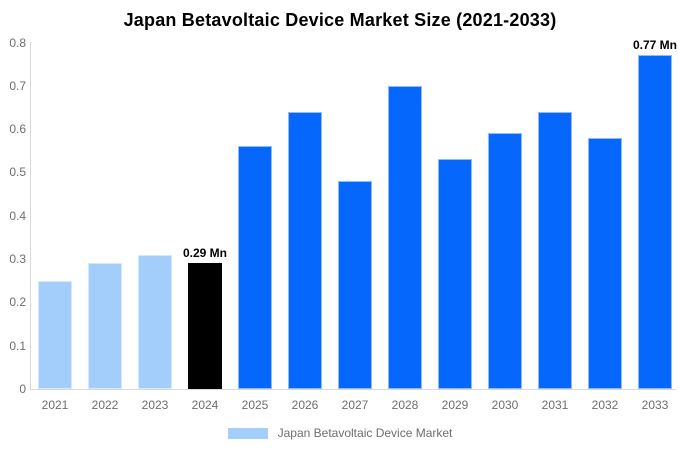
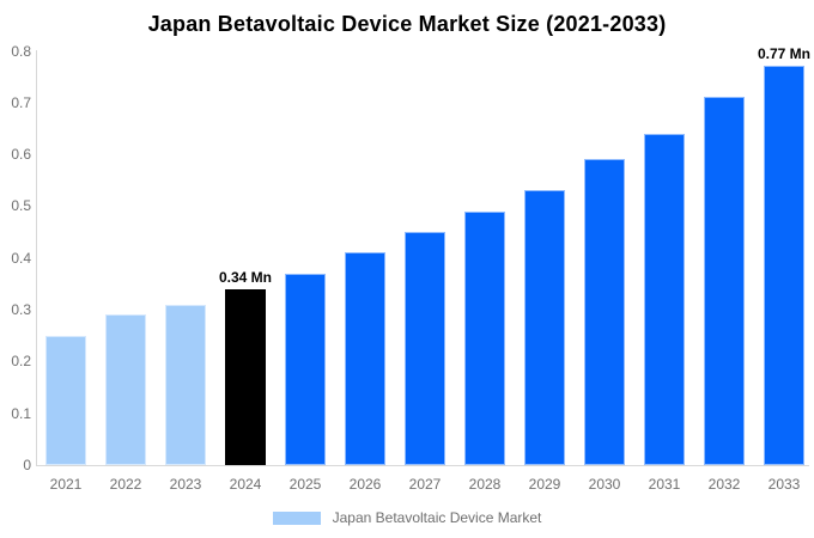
2024: 0.29 -> 0.34
2025: 0.56 -> 0.37
2026: 0.64 -> 0.41
2027: 0.48 -> 0.45
2028: 0.70 -> 0.49
2032: 0.58 -> 0.71
